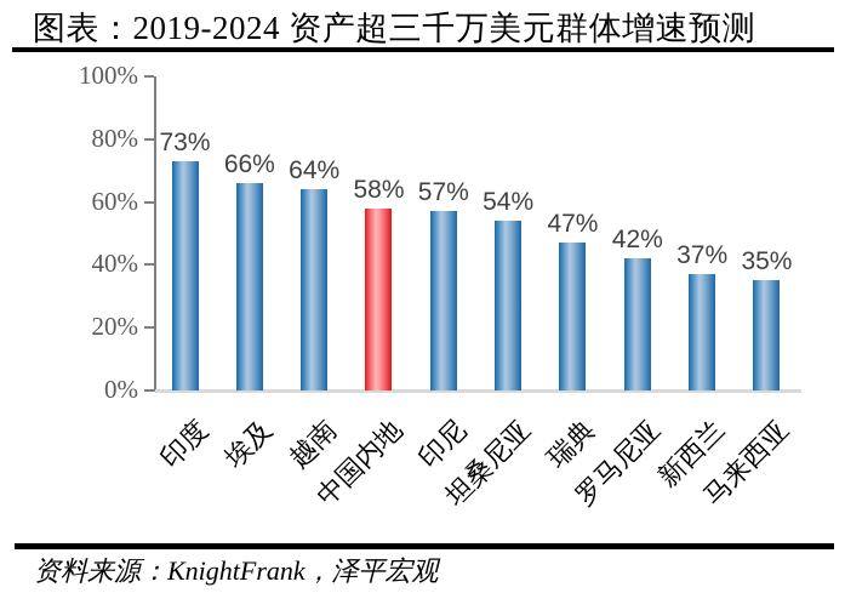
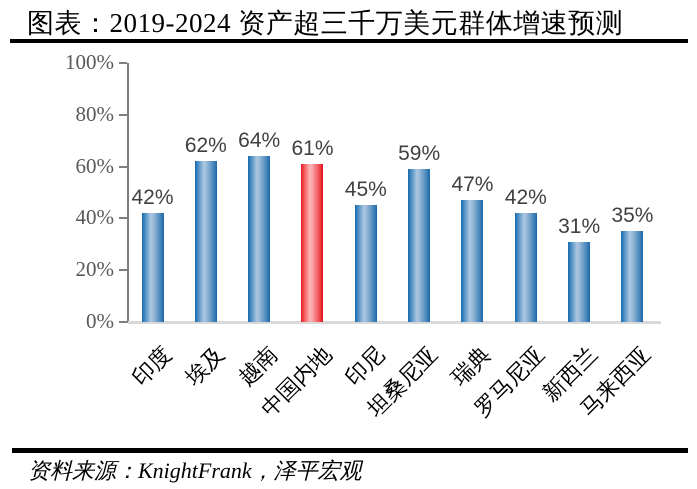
印度: 73% -> 42%
埃及: 66% -> 62%
中国内地: 58% -> 61%
印尼: 57% -> 45%
坦桑尼亚: 54% -> 59%
新西兰: 37% -> 31%
